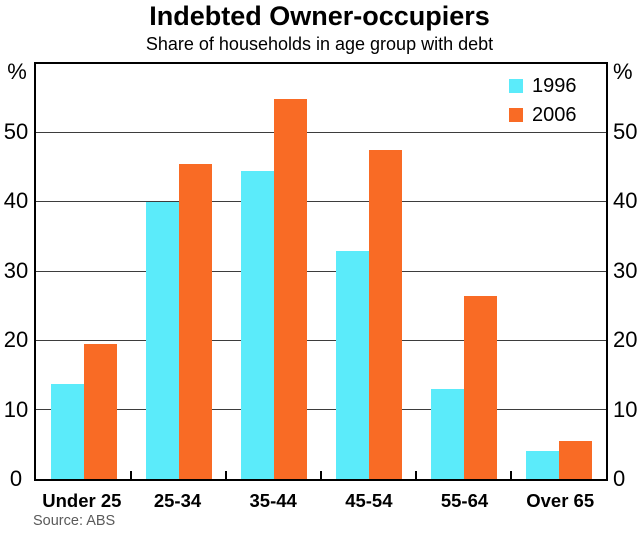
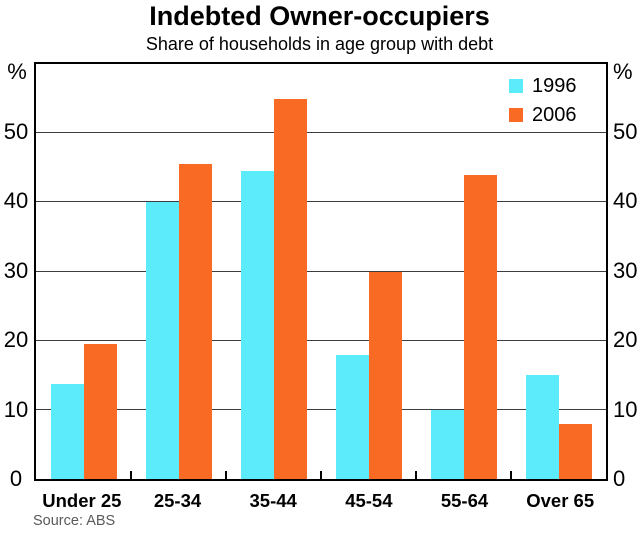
1996/45-54: 33 -> 18
2006/45-54: 48 -> 30
1996/55-64: 13 -> 10
2006/55-64: 26 -> 44
1996/Over 65: 4 -> 15
2006/Over 65: 6 -> 8
